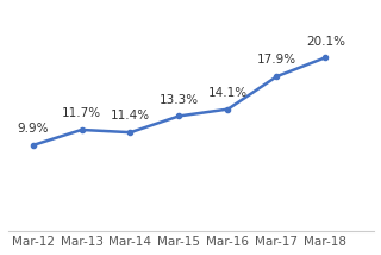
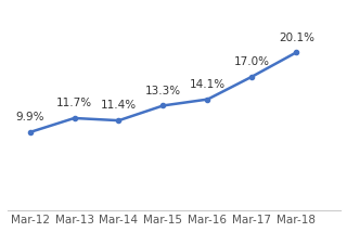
Mar-17: 17.9% -> 17.0%
